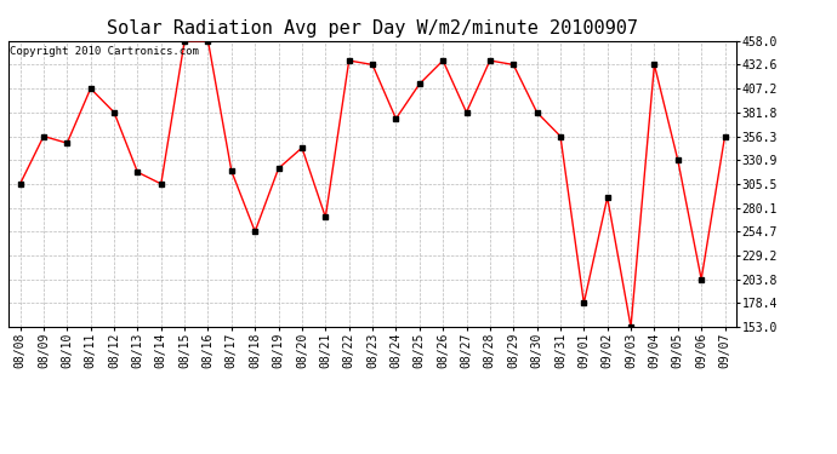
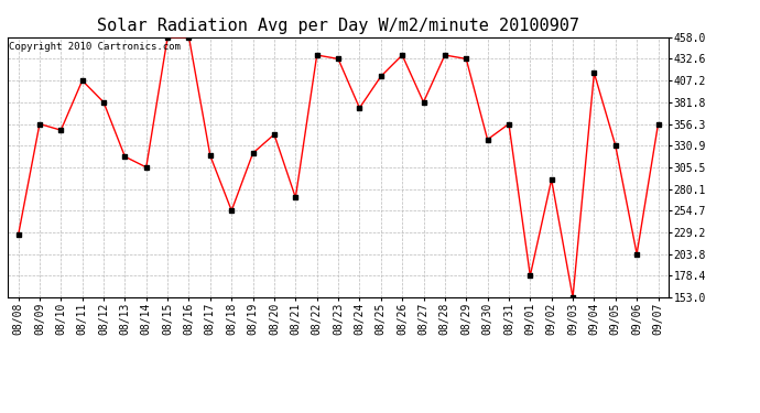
08/08: 306 -> 226
08/30: 382 -> 338
09/04: 433 -> 416
